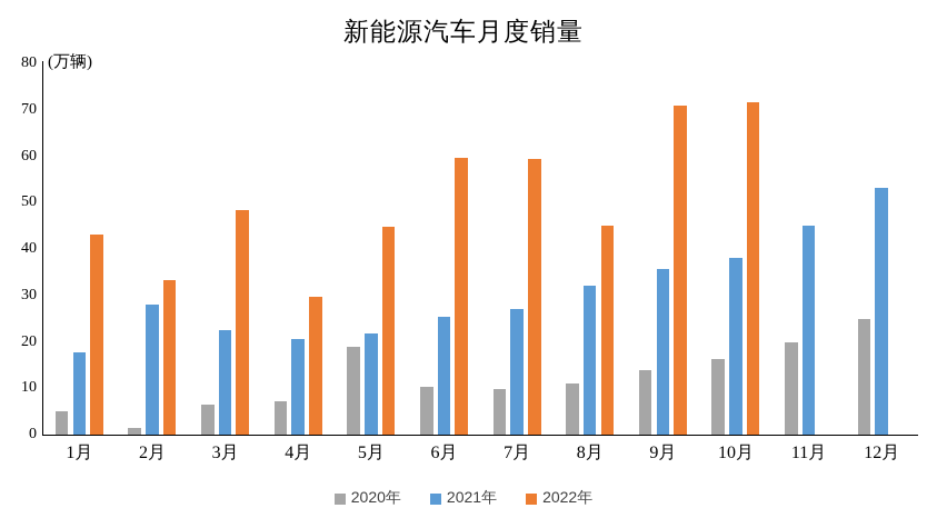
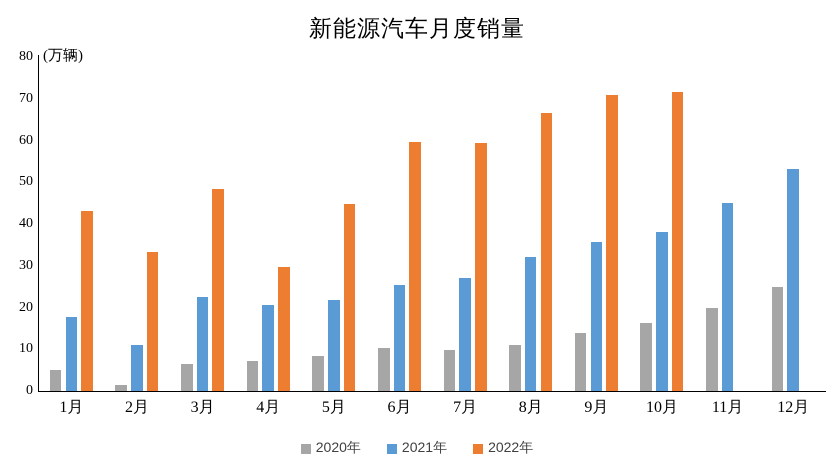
2021年/2月: 28 -> 11
2020年/5月: 19 -> 8
2022年/8月: 45 -> 67
